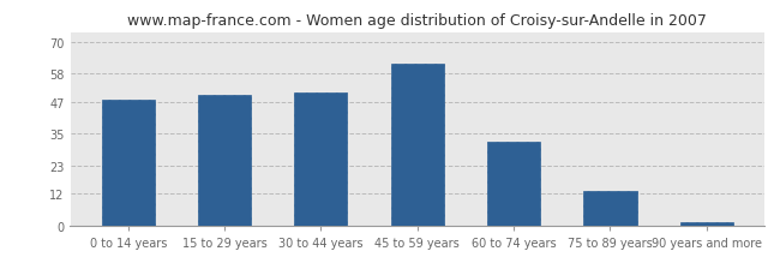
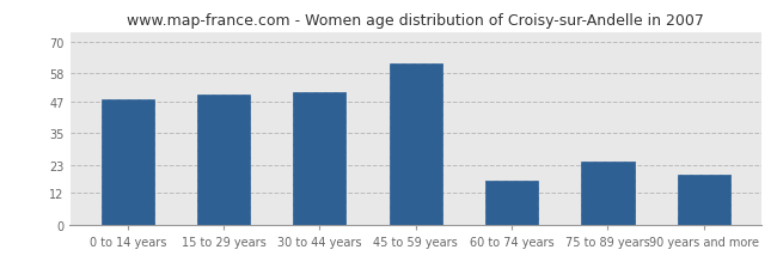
60 to 74 years: 32 -> 17
75 to 89 years: 13 -> 24
90 years and more: 1 -> 19
